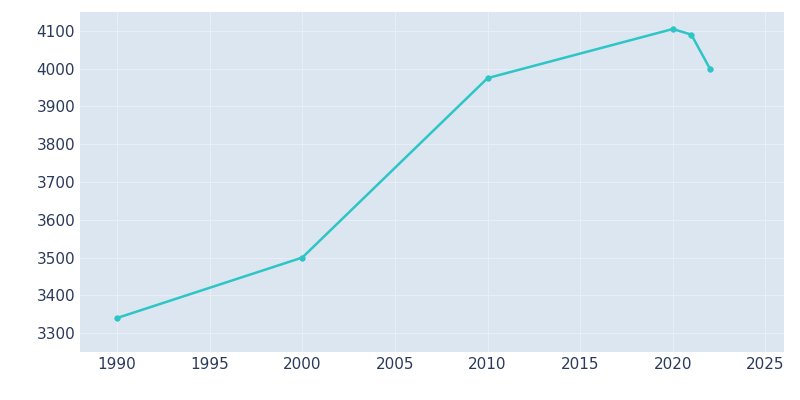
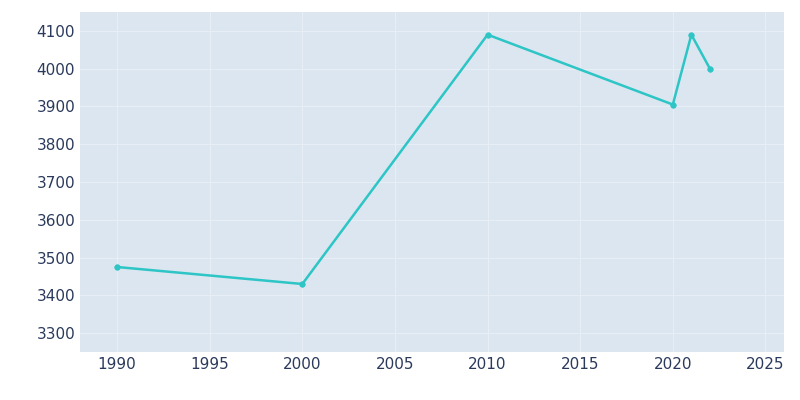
1990: 3340 -> 3475
2000: 3500 -> 3430
2010: 3975 -> 4090
2020: 4105 -> 3905
